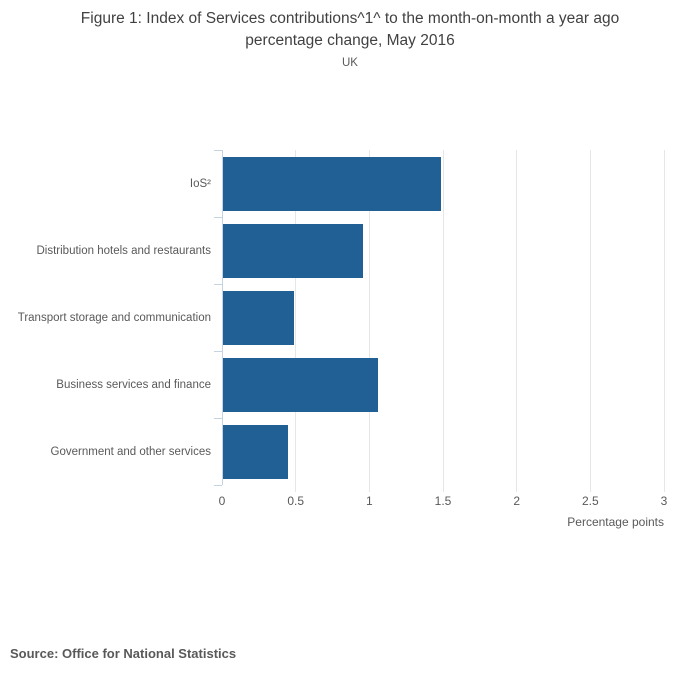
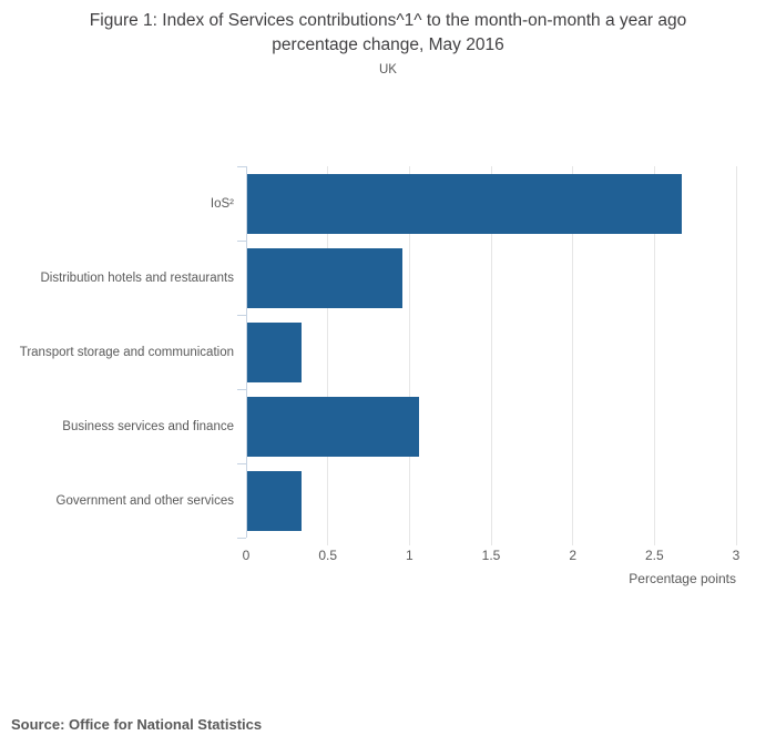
IoS²: 1.48 -> 2.66
Transport storage and communication: 0.48 -> 0.33
Government and other services: 0.44 -> 0.33
